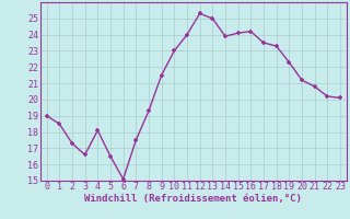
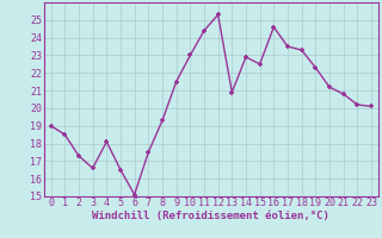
11: 24.0 -> 24.4
13: 25.0 -> 20.9
14: 23.9 -> 22.9
15: 24.1 -> 22.5
16: 24.2 -> 24.6
